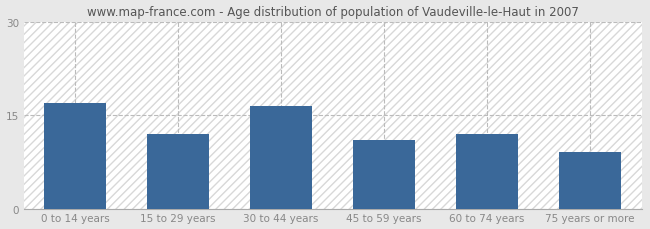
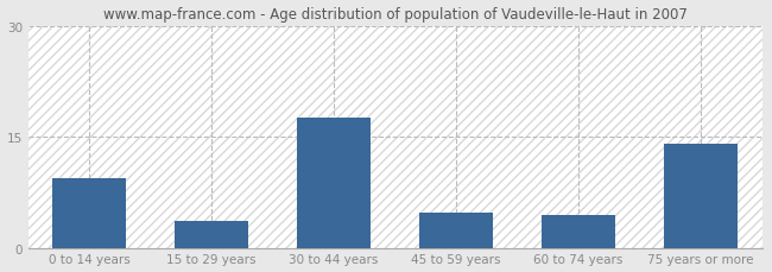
0 to 14 years: 17.0 -> 9.4
15 to 29 years: 12.0 -> 3.6
30 to 44 years: 16.5 -> 17.6
45 to 59 years: 11.0 -> 4.8
60 to 74 years: 12.0 -> 4.4
75 years or more: 9.0 -> 14.0
